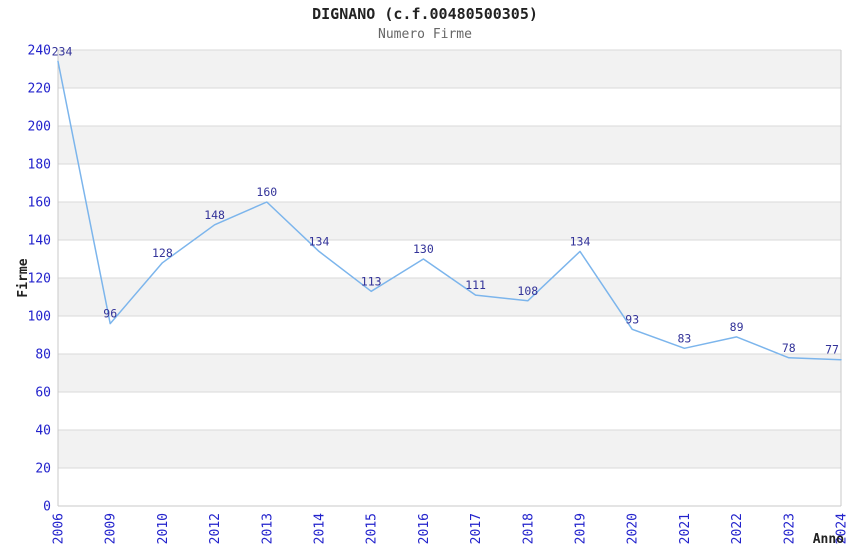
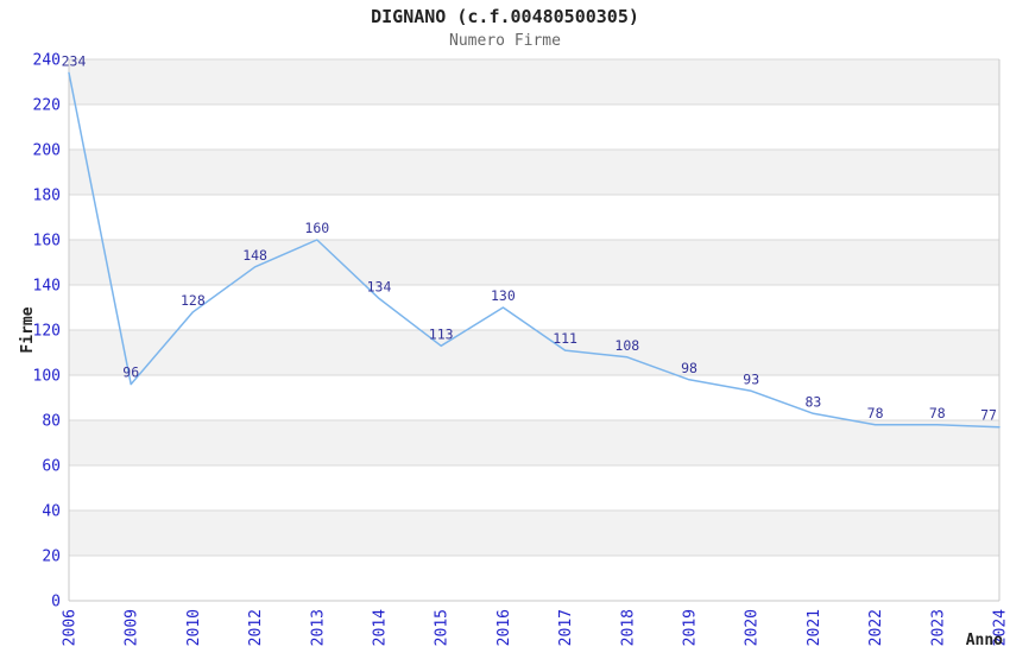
2019: 134 -> 98
2022: 89 -> 78
